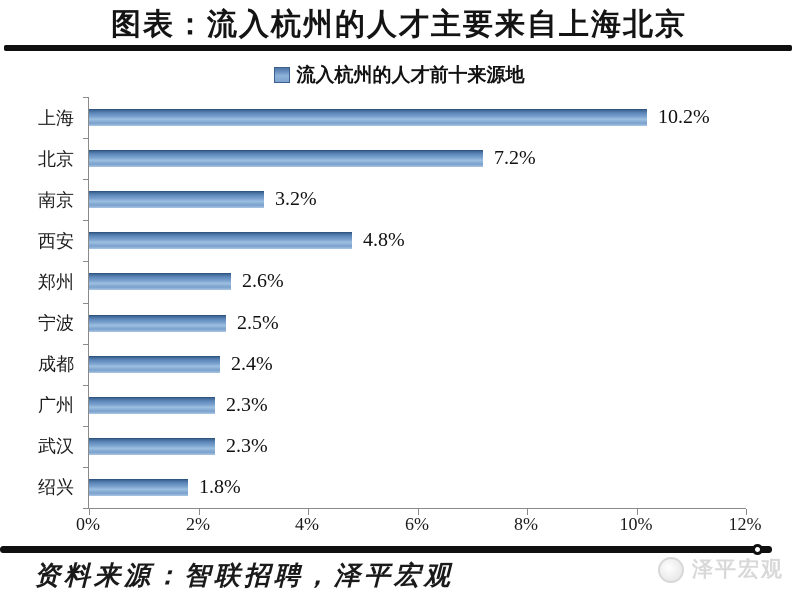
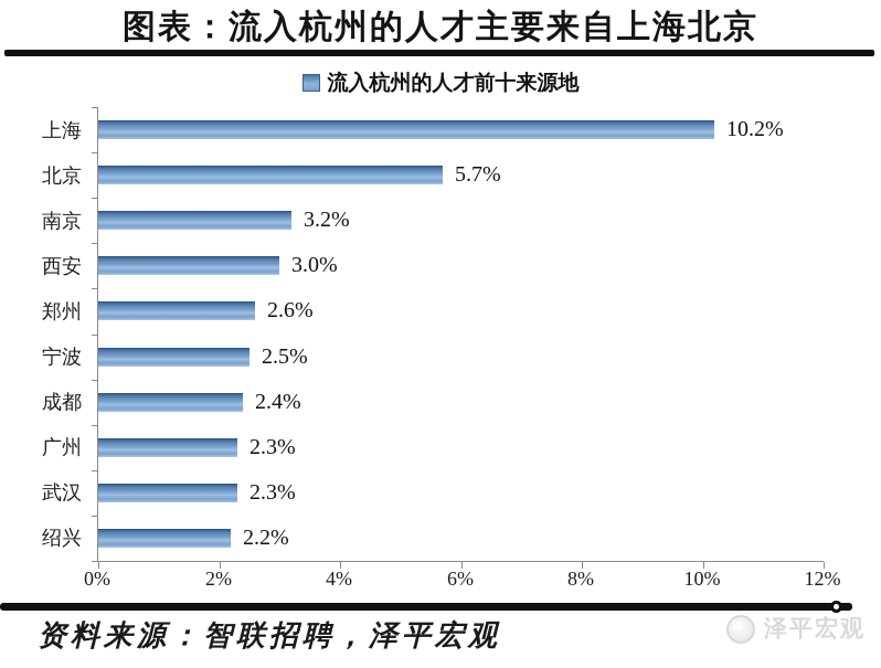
北京: 7.2% -> 5.7%
西安: 4.8% -> 3.0%
绍兴: 1.8% -> 2.2%
